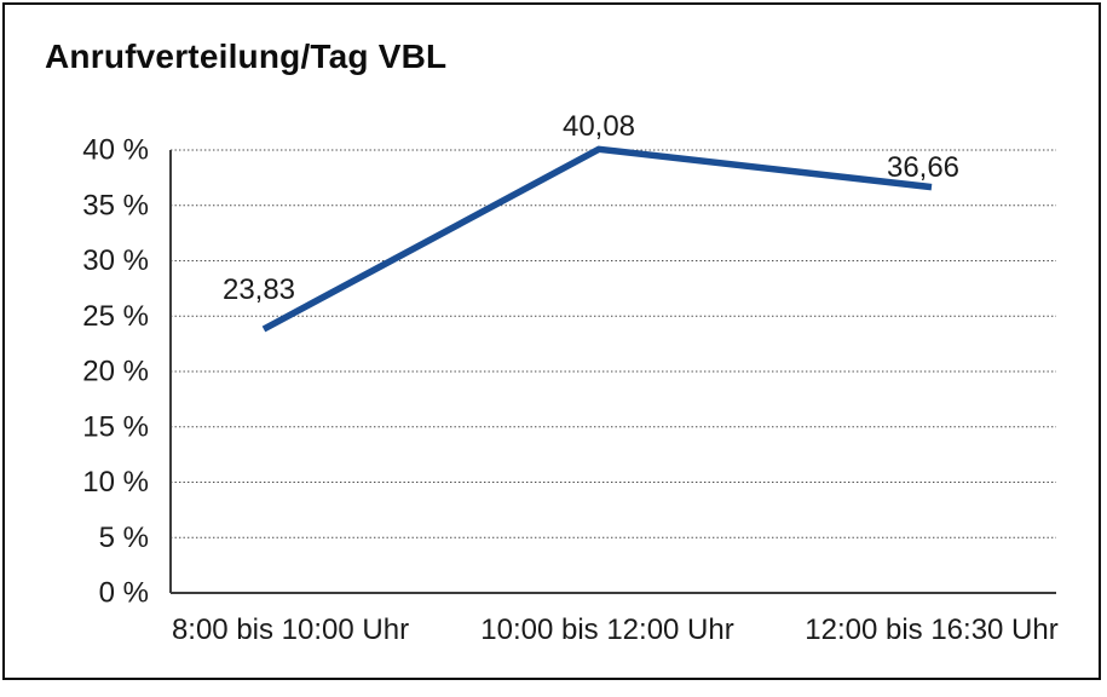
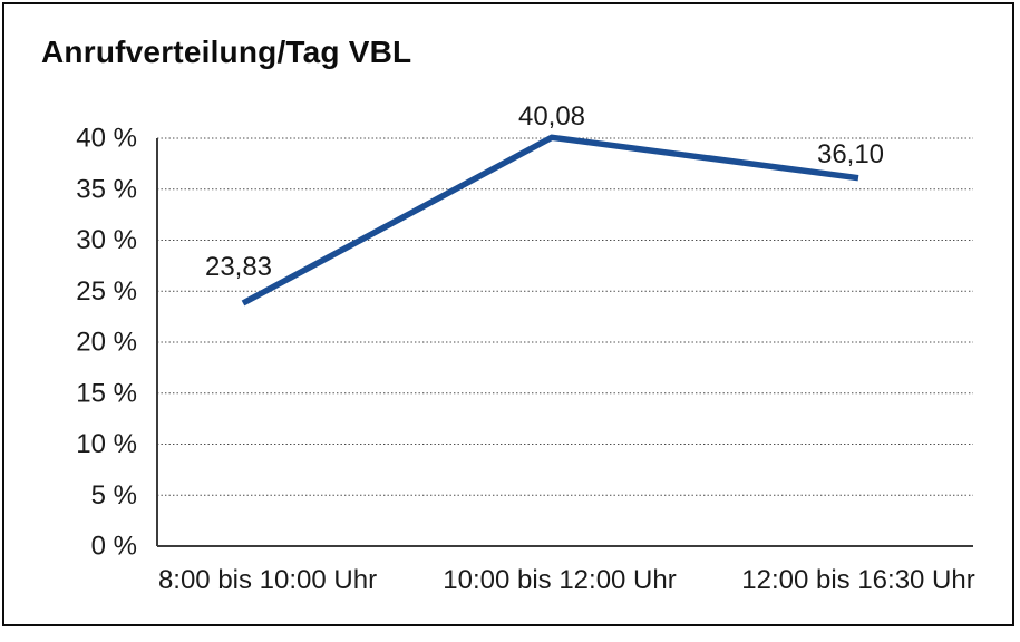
12:00 bis 16:30 Uhr: 36,66 -> 36,10
